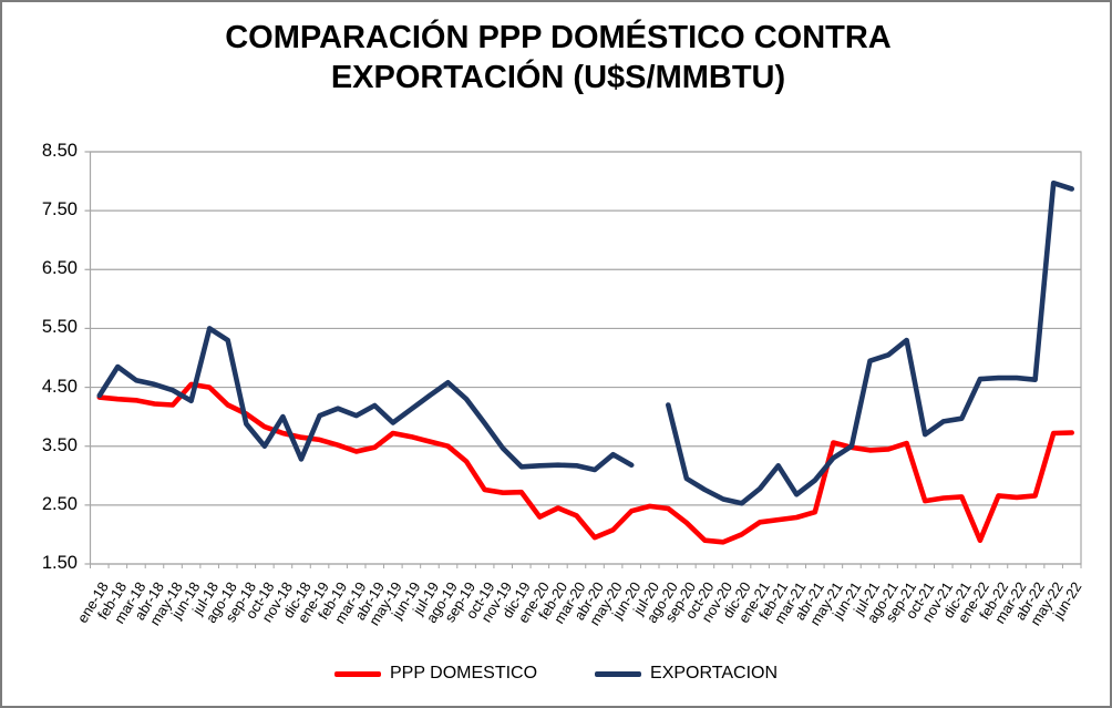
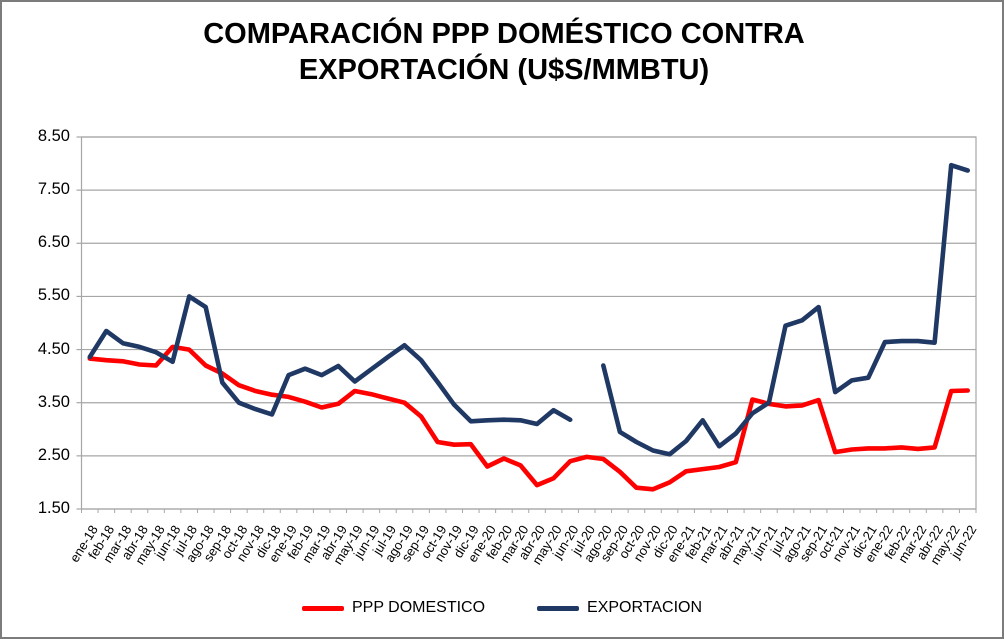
EXPORTACION/nov-18: 4.0 -> 3.4
PPP DOMESTICO/ene-22: 1.9 -> 2.6
